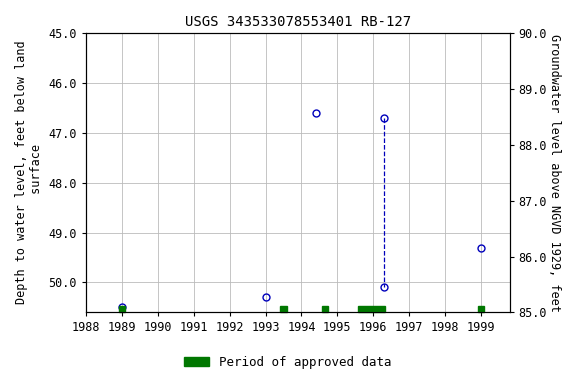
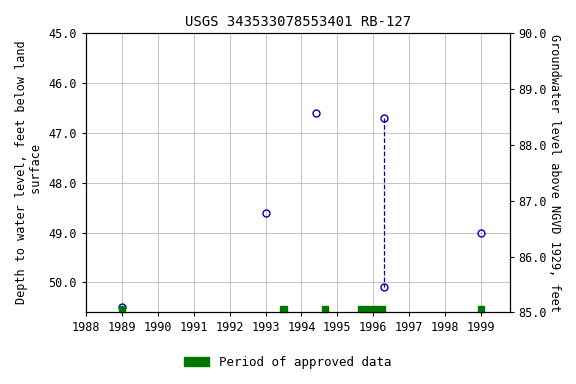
1993: 50.3 -> 48.6
1999: 49.3 -> 49.0
